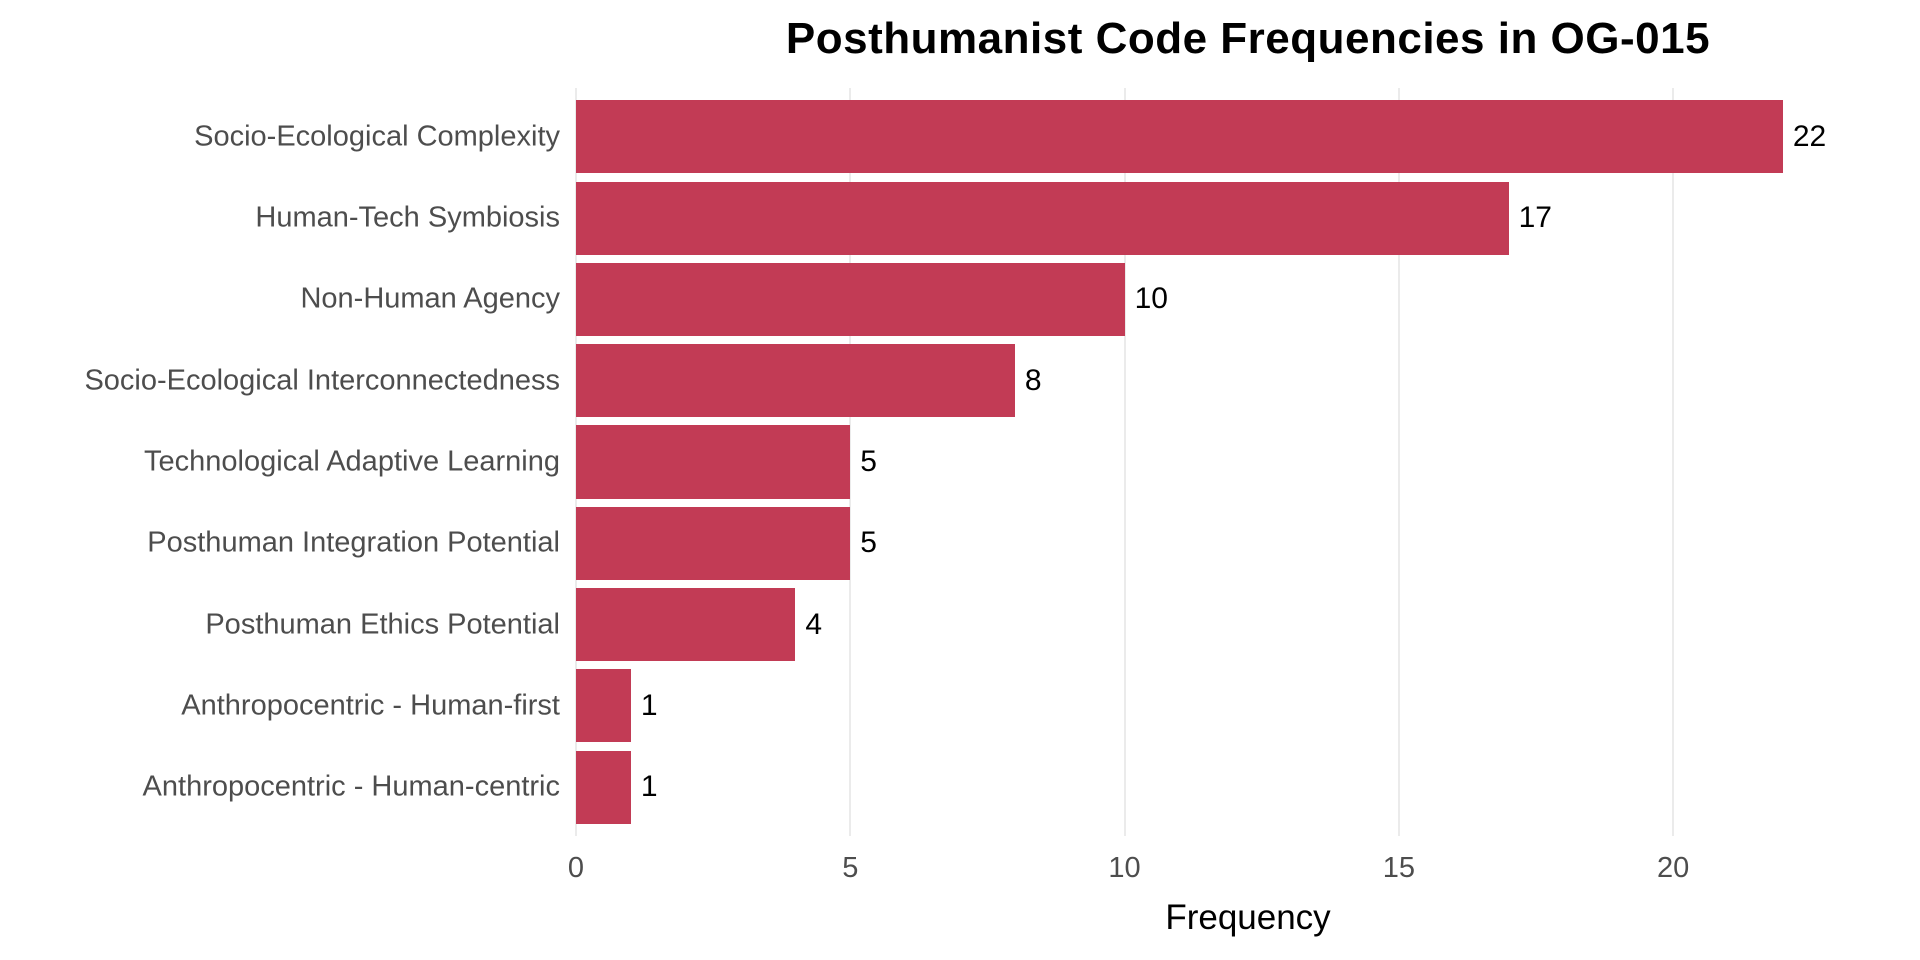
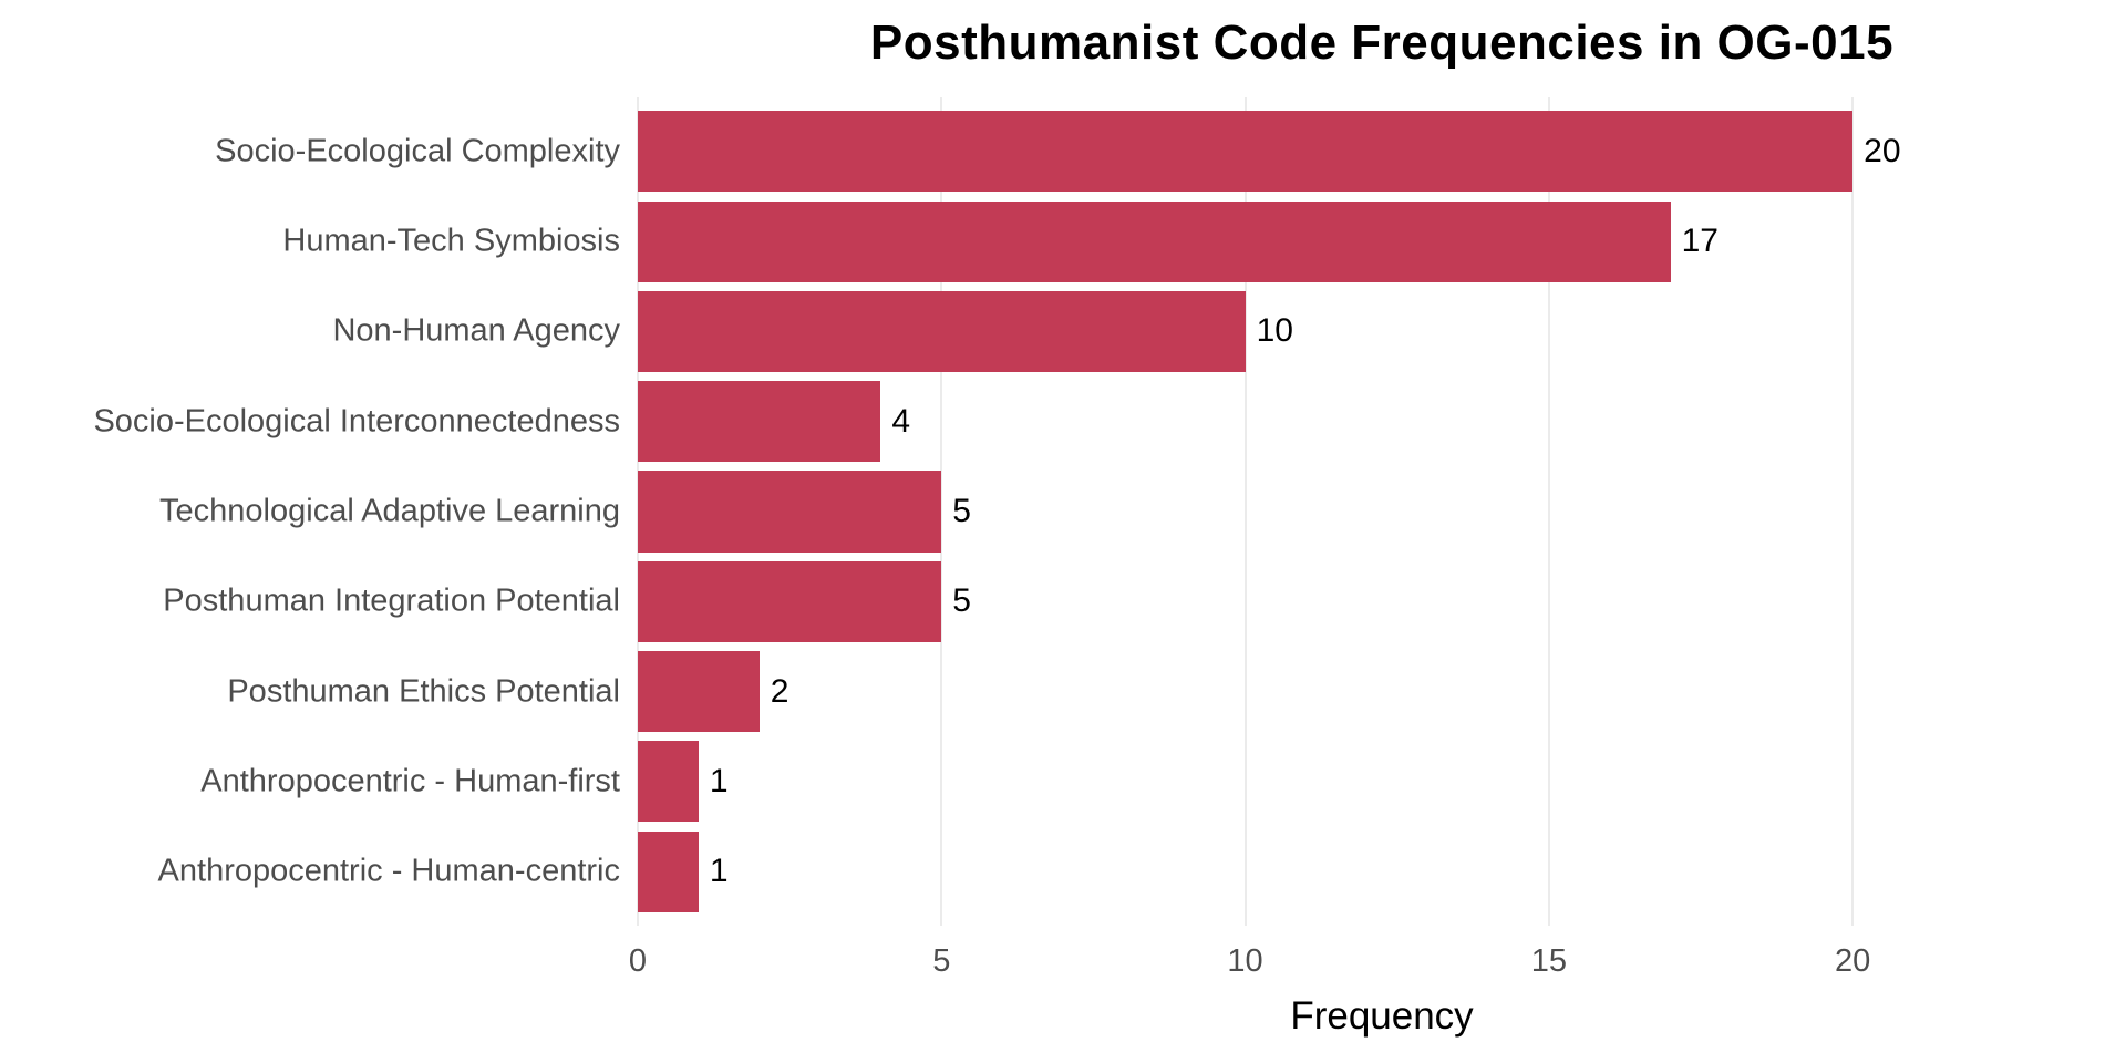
Socio-Ecological Complexity: 22 -> 20
Socio-Ecological Interconnectedness: 8 -> 4
Posthuman Ethics Potential: 4 -> 2
